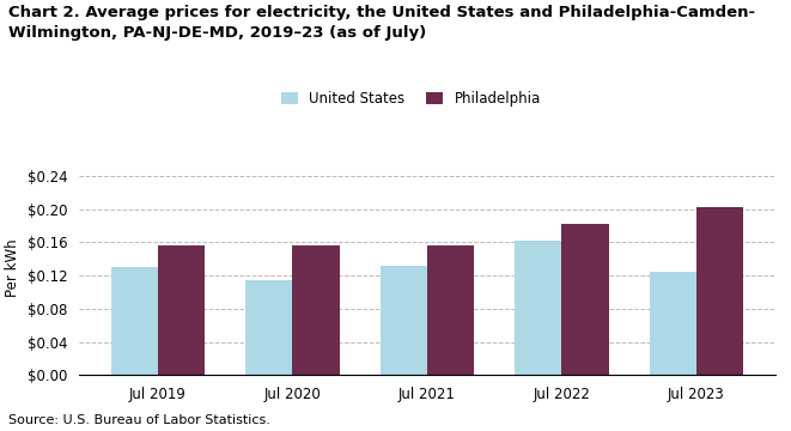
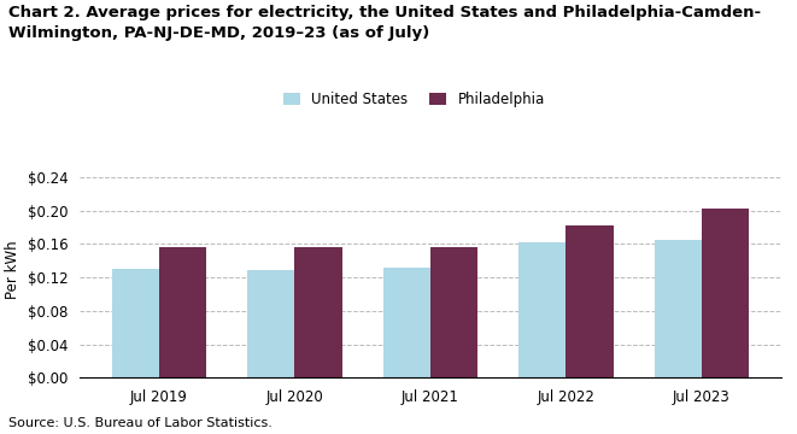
United States/Jul 2020: $0.114 -> $0.129
United States/Jul 2023: $0.124 -> $0.165
